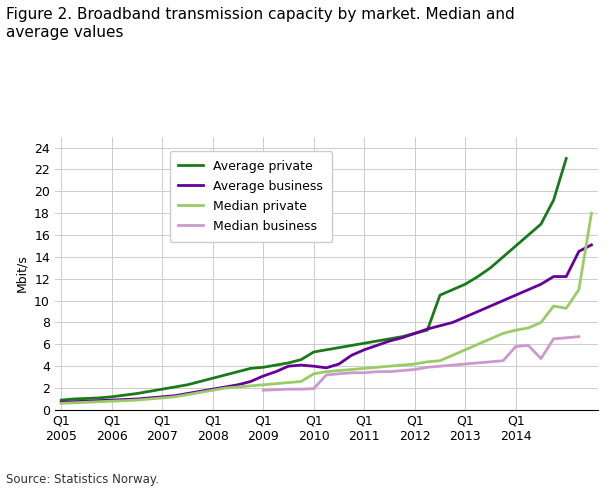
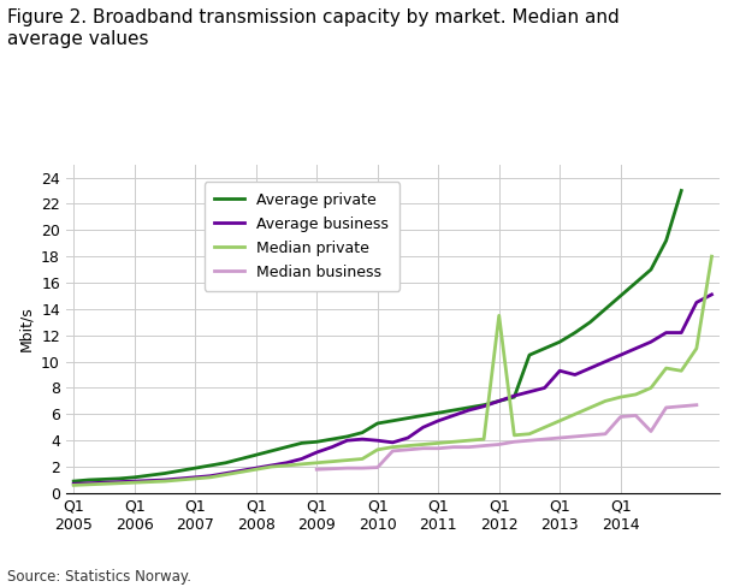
Median private/Q1 2012: 4.2 -> 13.5
Average business/Q1 2013: 8.5 -> 9.3
